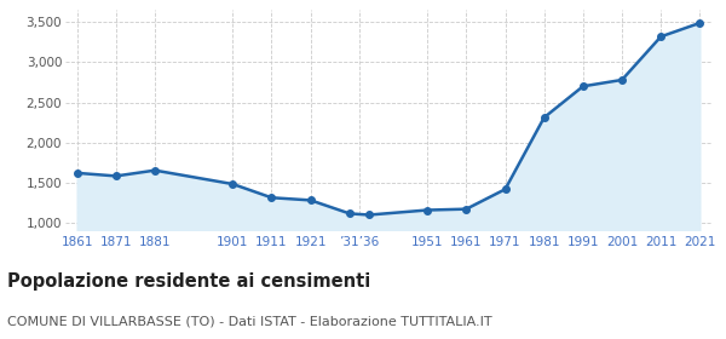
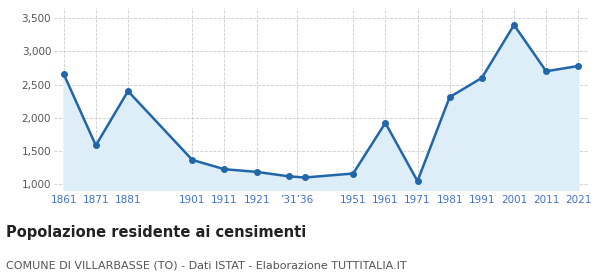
1861: 1,620 -> 2,660
1881: 1,650 -> 2,400
1901: 1,480 -> 1,360
1911: 1,310 -> 1,220
1921: 1,280 -> 1,180
1961: 1,170 -> 1,920
1971: 1,420 -> 1,040
1991: 2,700 -> 2,600
2001: 2,780 -> 3,400
2011: 3,320 -> 2,700
2021: 3,490 -> 2,780
